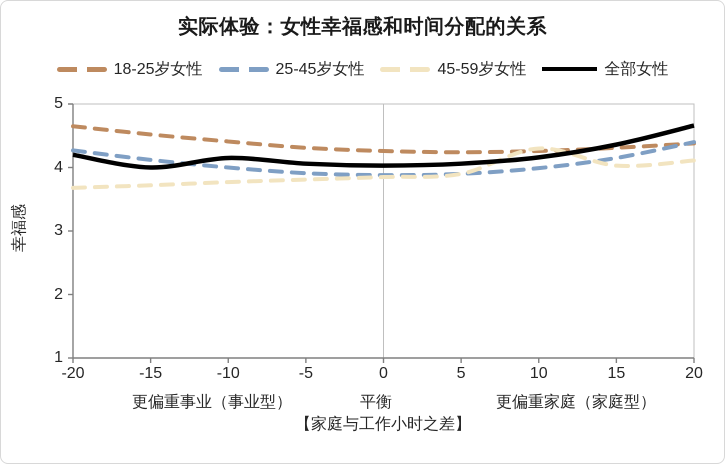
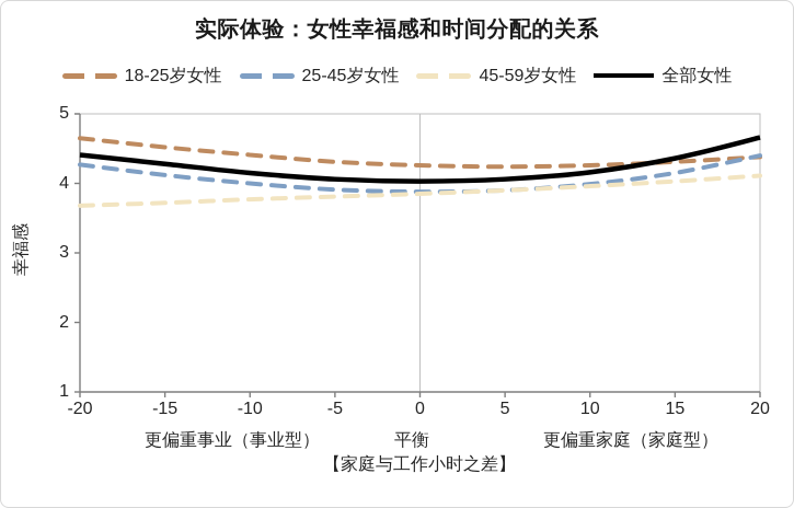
全部女性/-20: 4.2 -> 4.4
全部女性/-15: 4.0 -> 4.3
45-59岁女性/10: 4.3 -> 4.0
